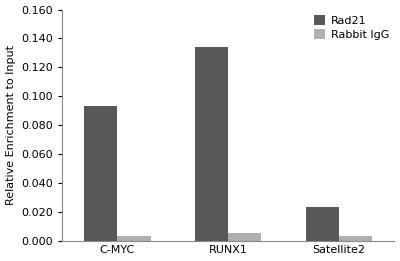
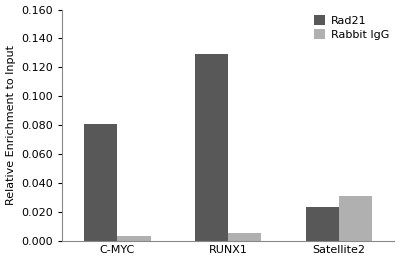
Rad21/C-MYC: 0.093 -> 0.081
Rad21/RUNX1: 0.134 -> 0.129
Rabbit IgG/Satellite2: 0.003 -> 0.031
